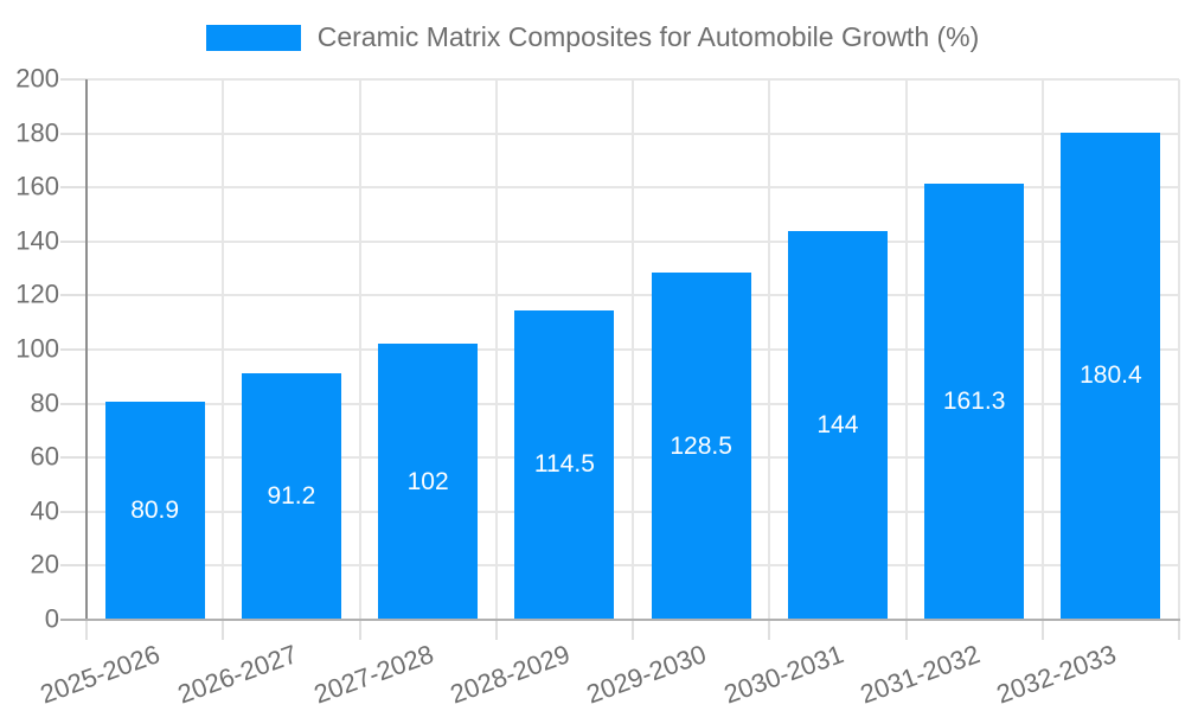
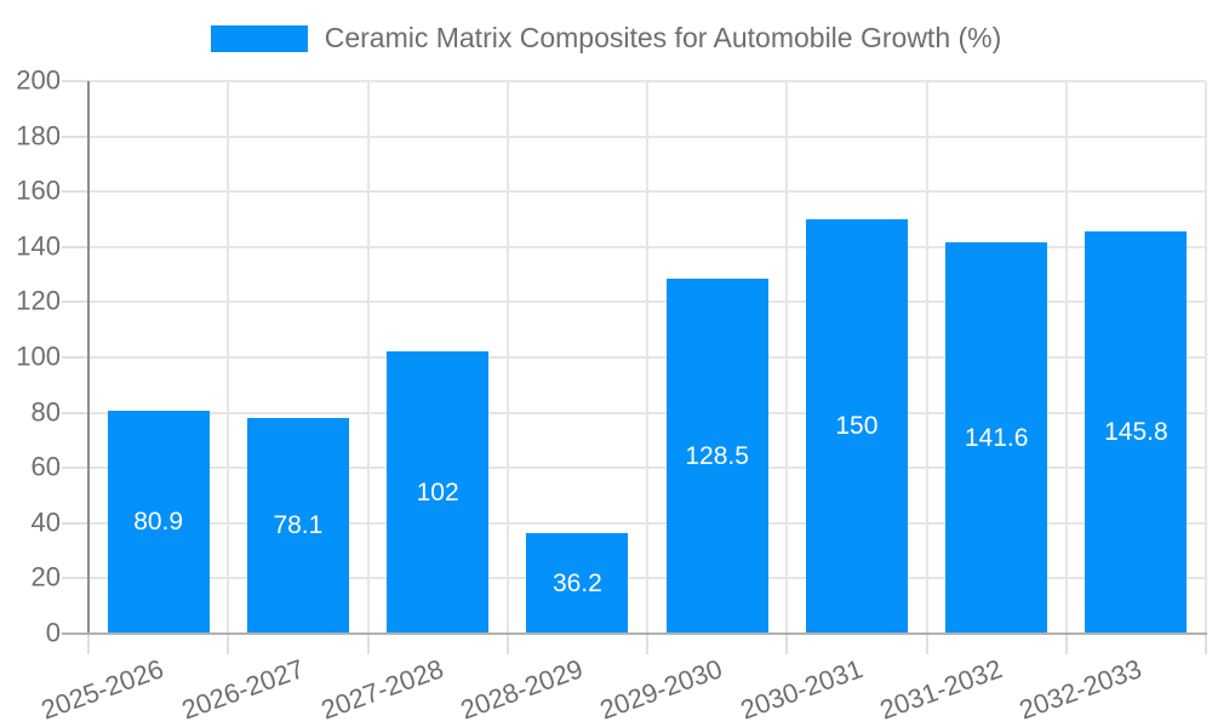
2026-2027: 91.2 -> 78.1
2028-2029: 114.5 -> 36.2
2030-2031: 144 -> 150
2031-2032: 161.3 -> 141.6
2032-2033: 180.4 -> 145.8
